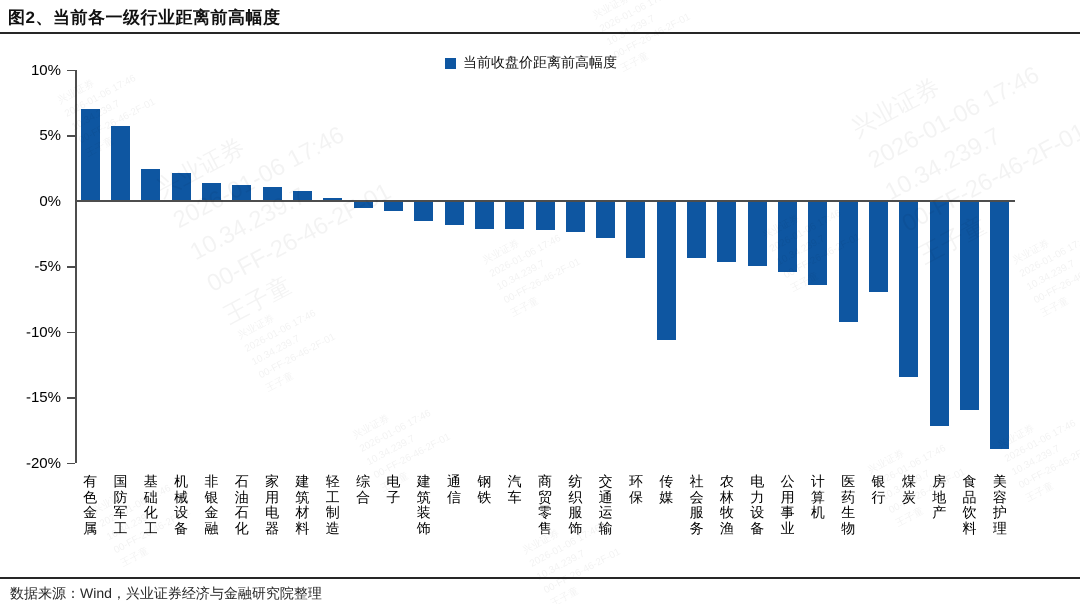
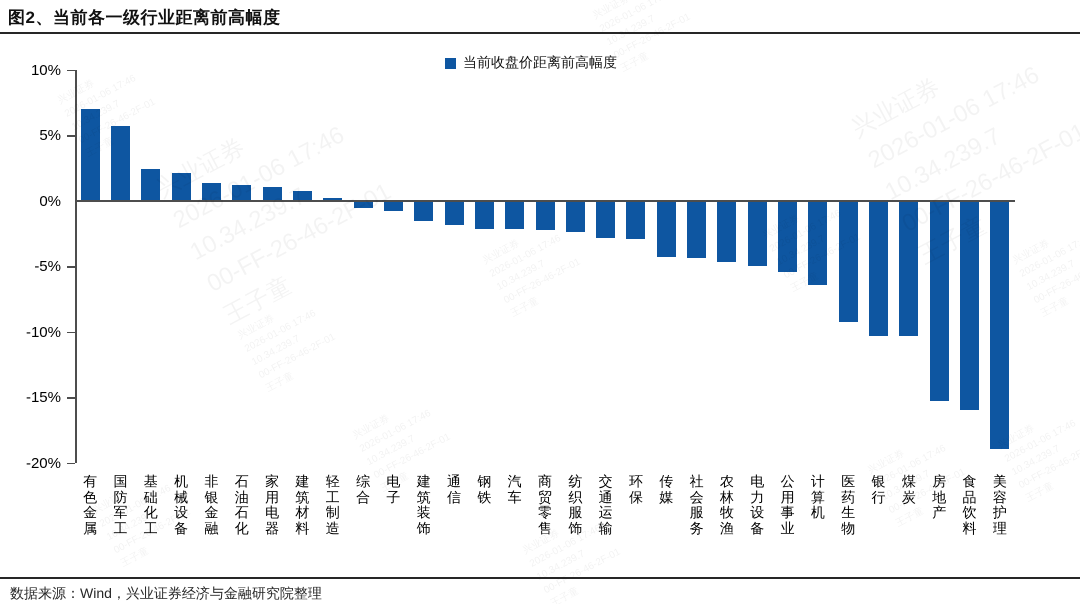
环保: -4.3% -> -2.9%
传媒: -10.6% -> -4.2%
银行: -6.9% -> -10.3%
煤炭: -13.4% -> -10.3%
房地产: -17.1% -> -15.2%
